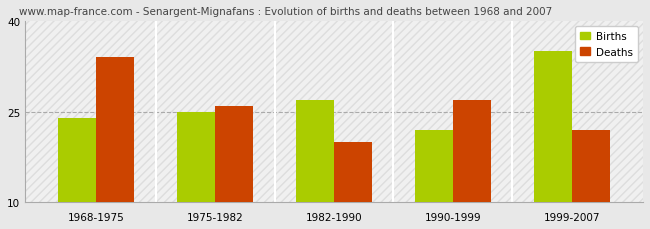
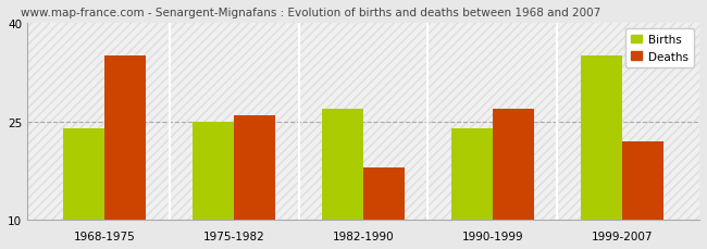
Deaths/1968-1975: 34 -> 35
Deaths/1982-1990: 20 -> 18
Births/1990-1999: 22 -> 24
